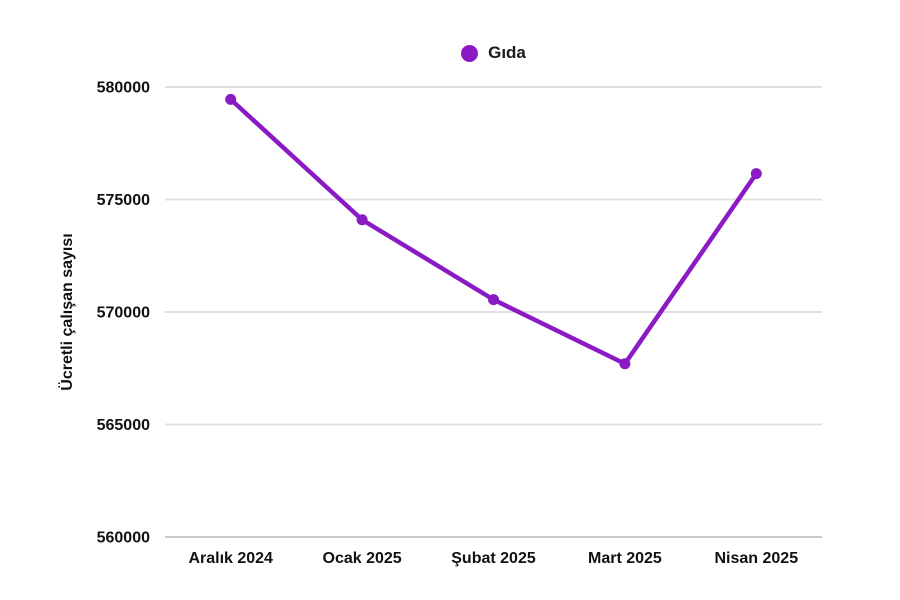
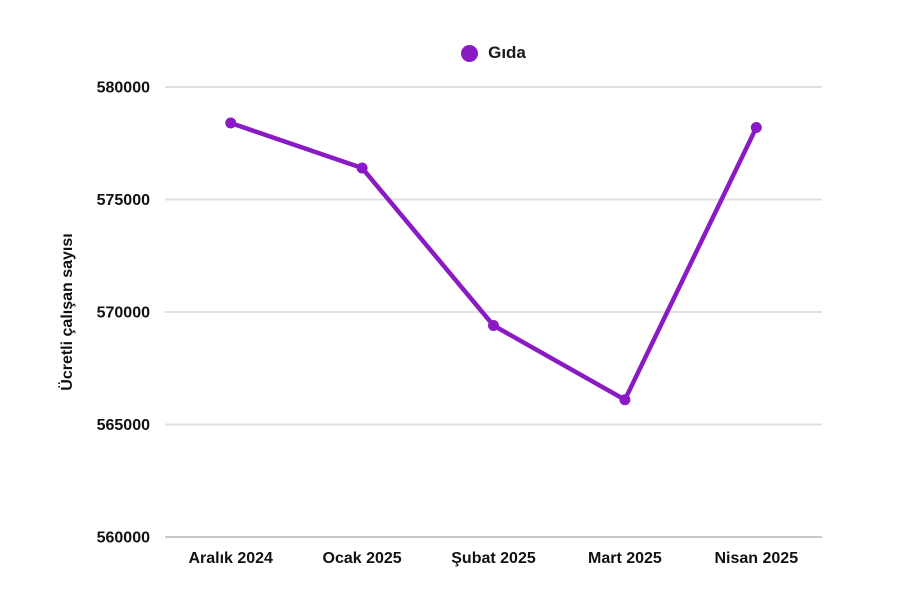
Aralık 2024: 579400 -> 578400
Ocak 2025: 574100 -> 576400
Şubat 2025: 570600 -> 569400
Mart 2025: 567700 -> 566100
Nisan 2025: 576200 -> 578200
